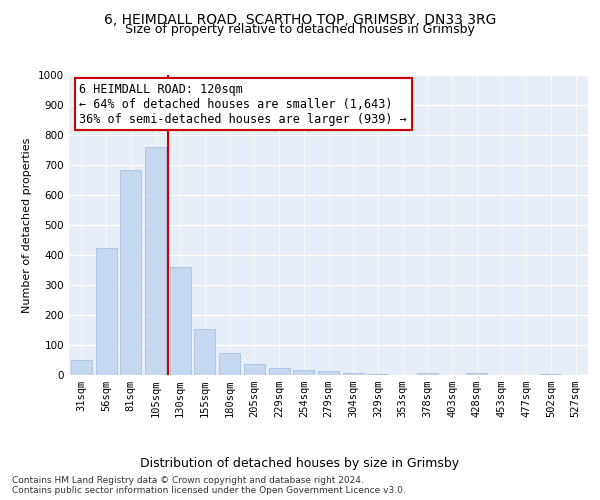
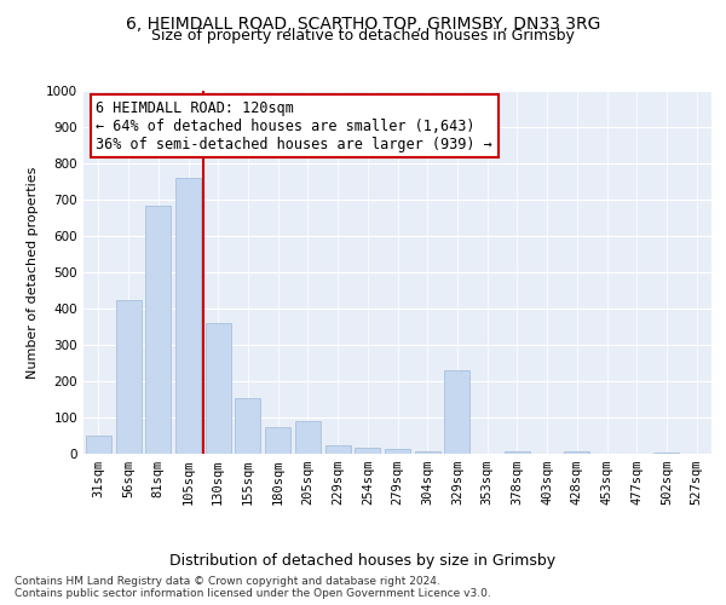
205sqm: 38 -> 90
329sqm: 5 -> 230
